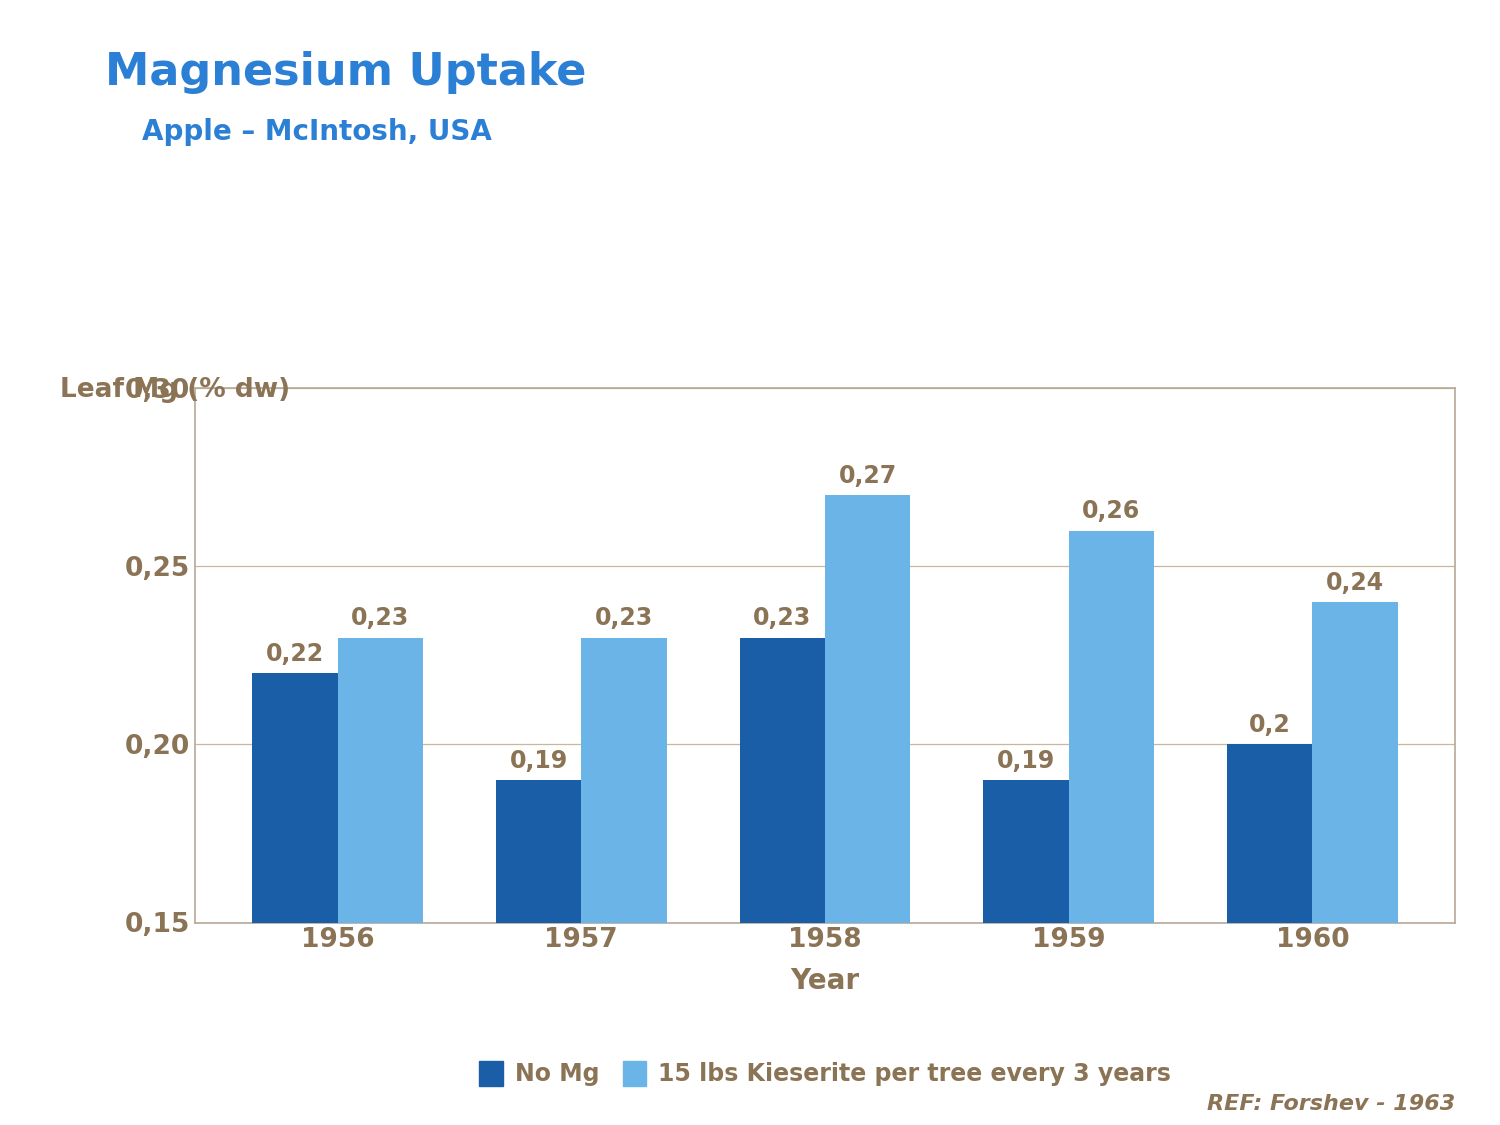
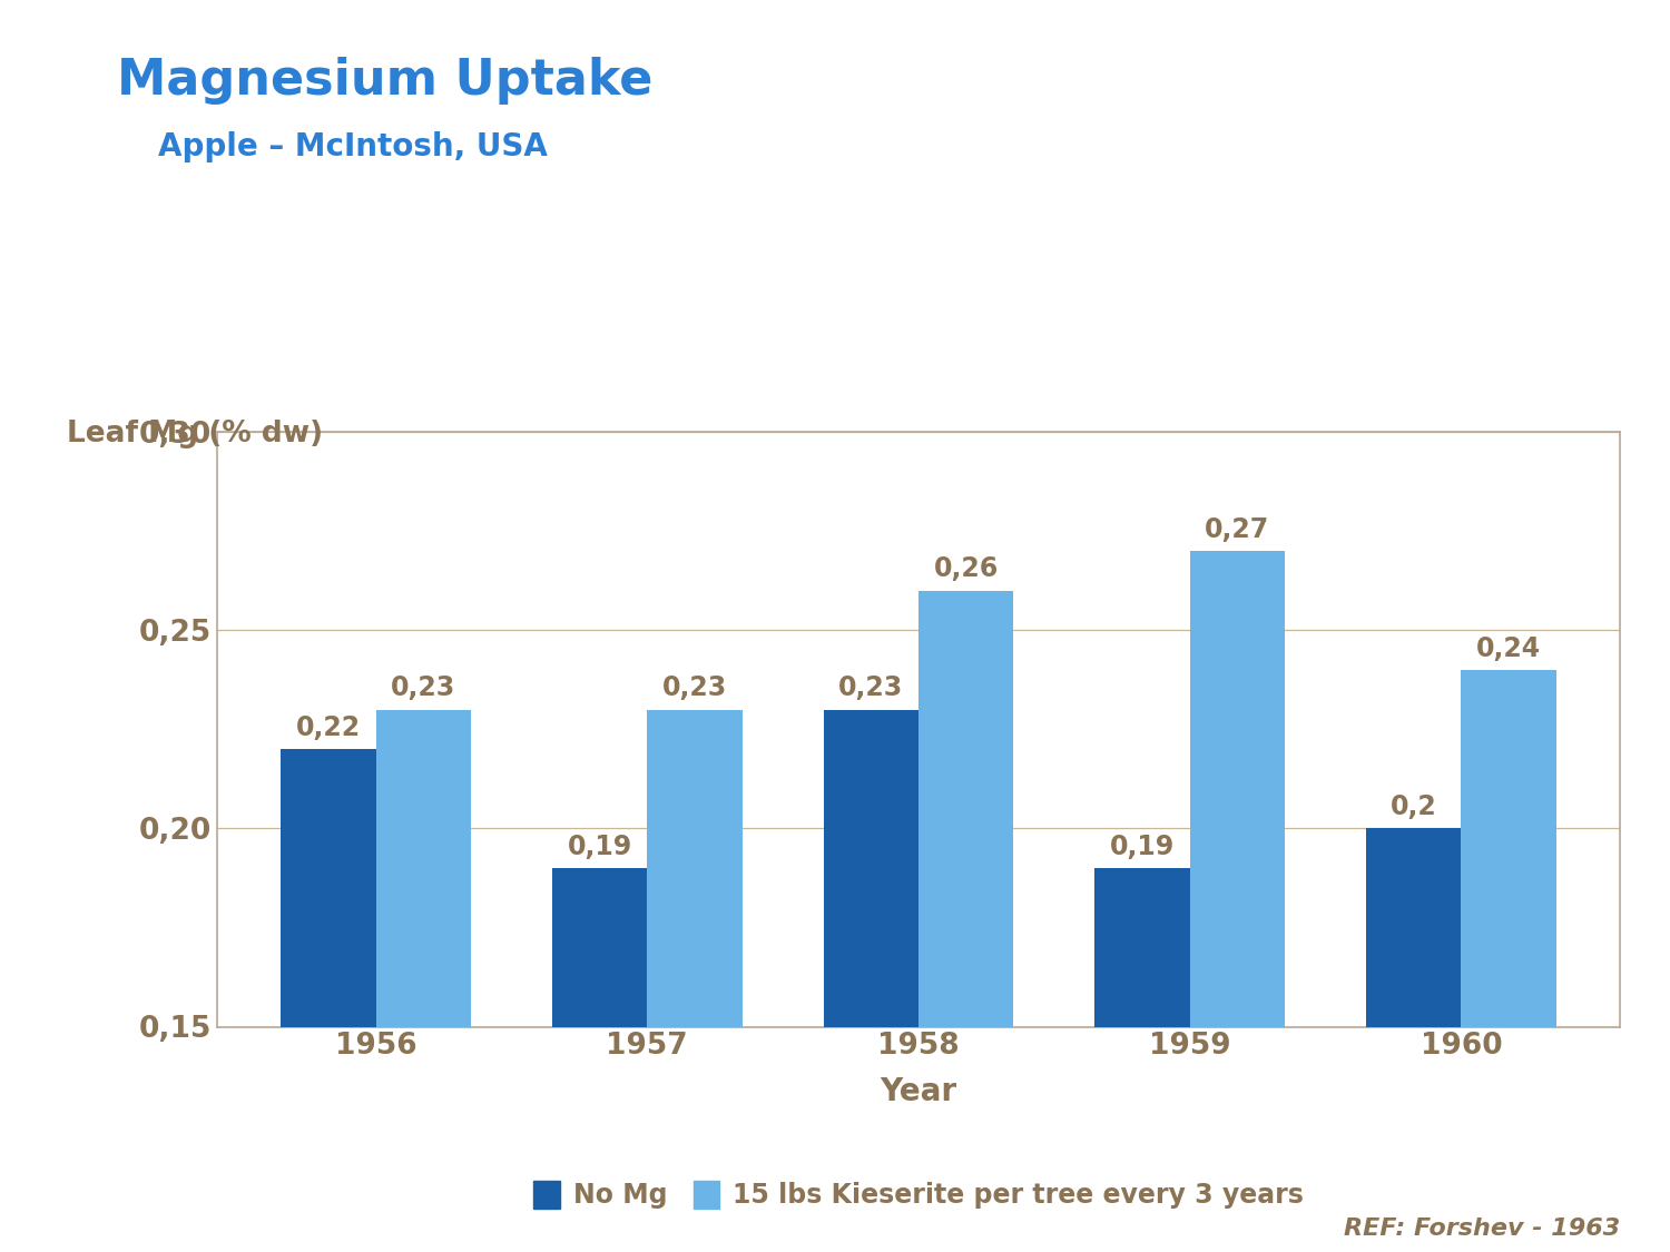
15 lbs Kieserite per tree every 3 years/1958: 0,27 -> 0,26
15 lbs Kieserite per tree every 3 years/1959: 0,26 -> 0,27
